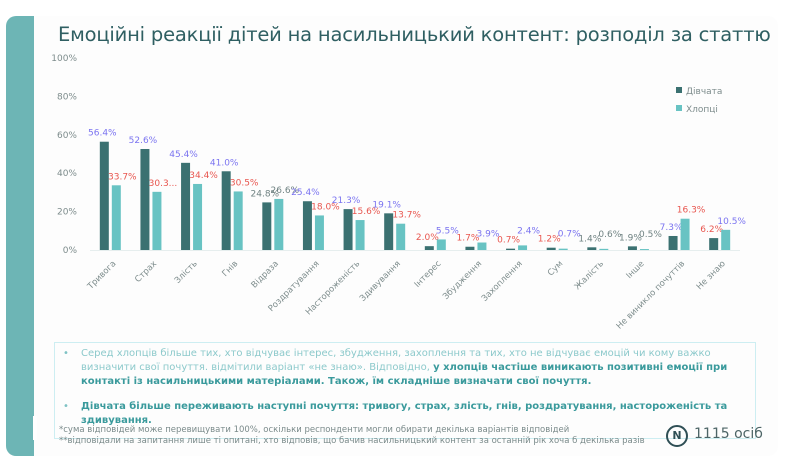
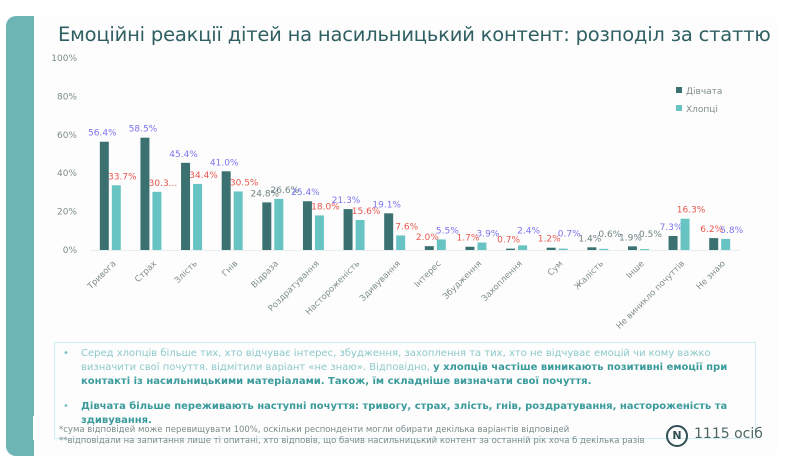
Дівчата/Страх: 52.6% -> 58.5%
Хлопці/Здивування: 13.7% -> 7.6%
Хлопці/Не знаю: 10.5% -> 5.8%
